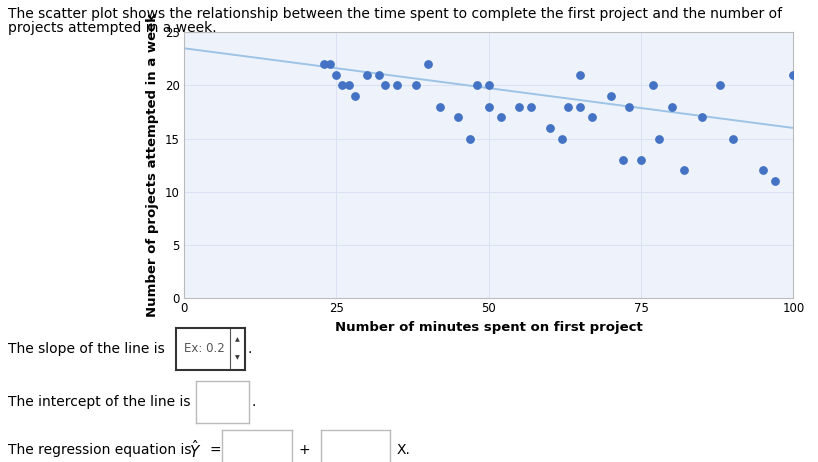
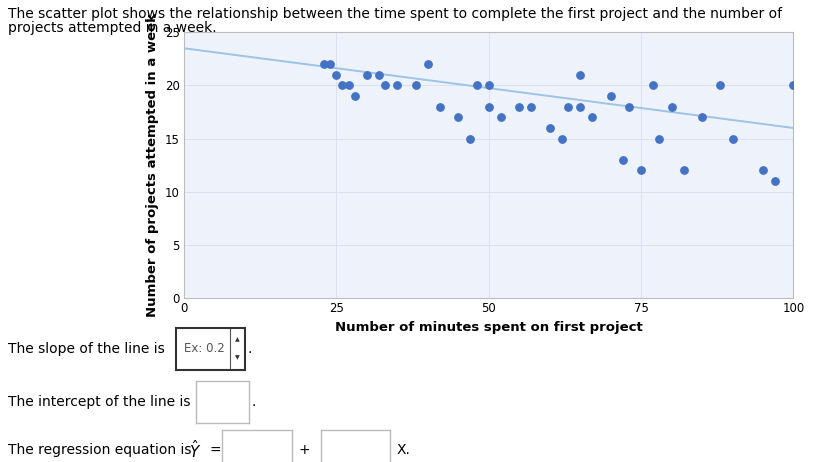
75: 13 -> 12
100: 21 -> 20
